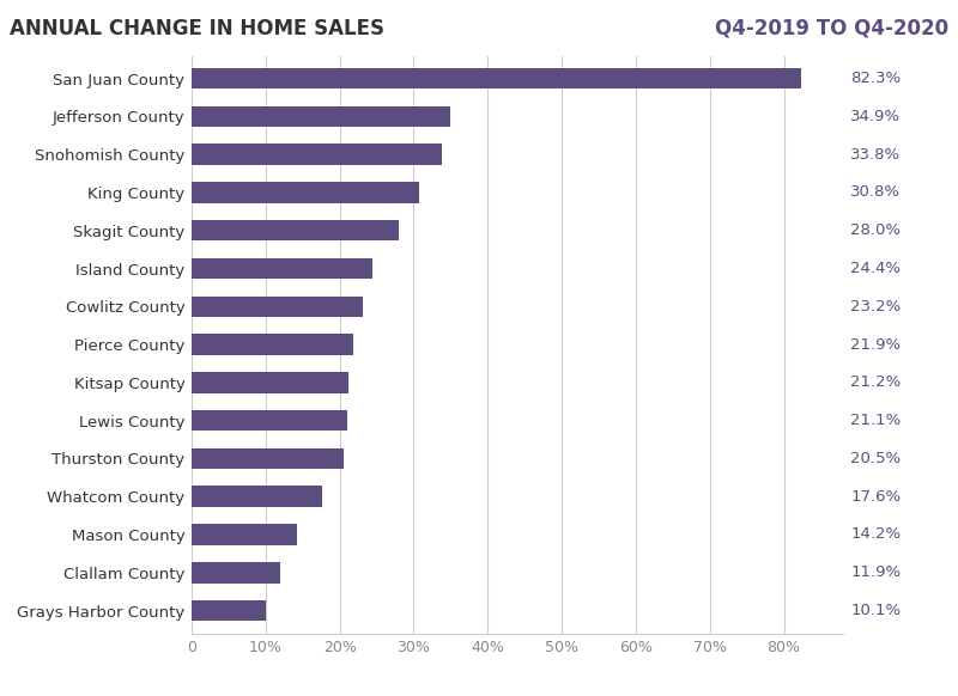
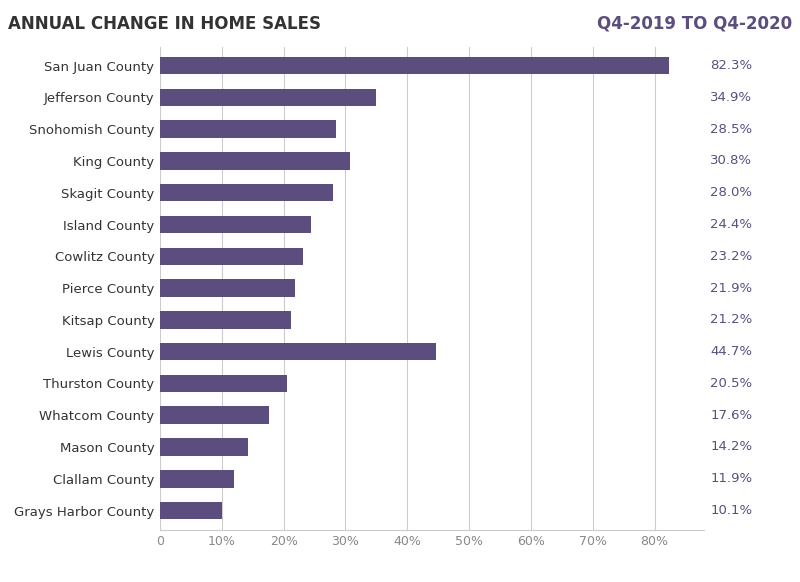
Snohomish County: 33.8% -> 28.5%
Lewis County: 21.1% -> 44.7%
